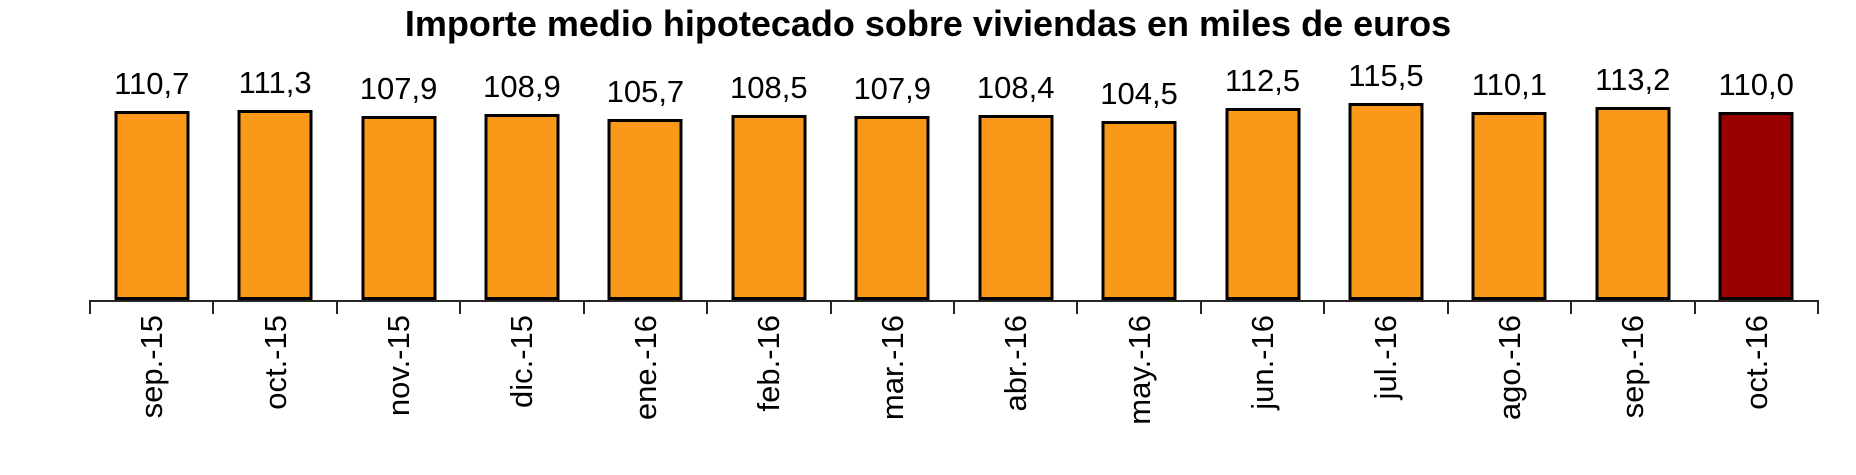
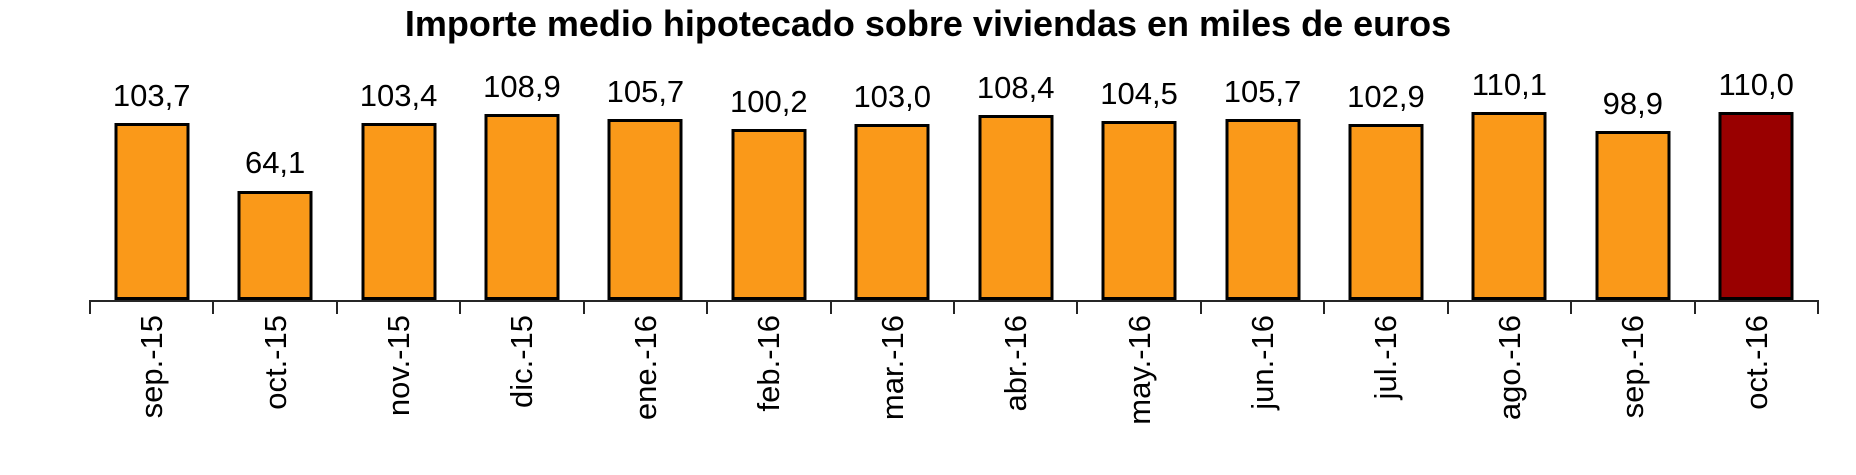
sep.-15: 110,7 -> 103,7
oct.-15: 111,3 -> 64,1
nov.-15: 107,9 -> 103,4
feb.-16: 108,5 -> 100,2
mar.-16: 107,9 -> 103,0
jun.-16: 112,5 -> 105,7
jul.-16: 115,5 -> 102,9
sep.-16: 113,2 -> 98,9
